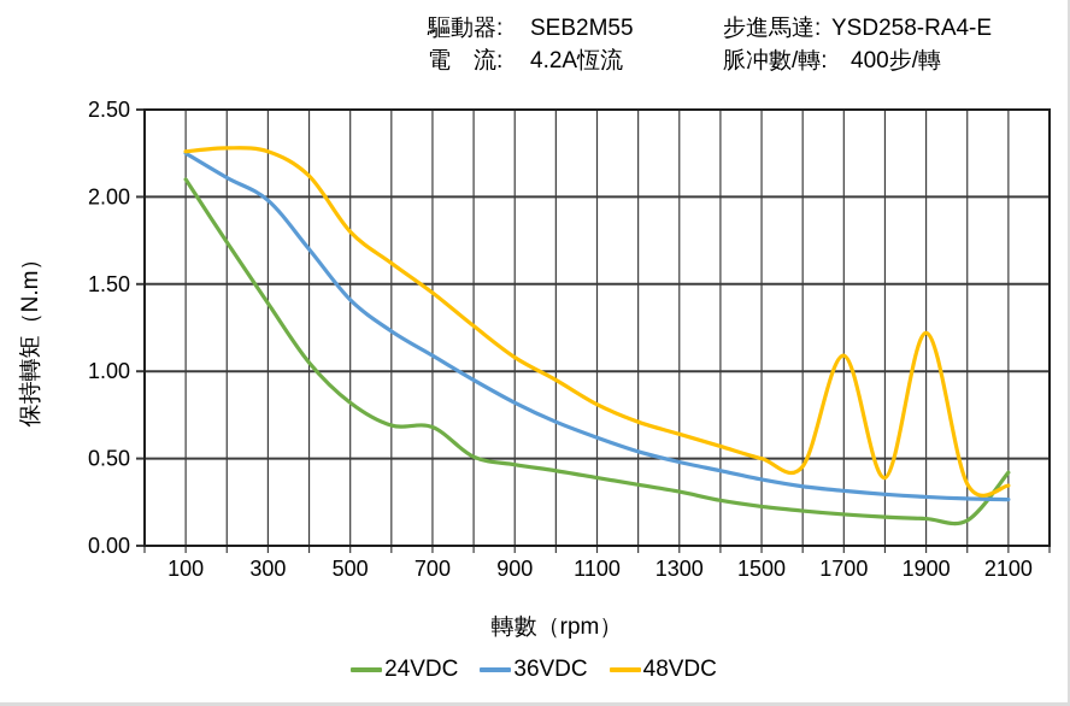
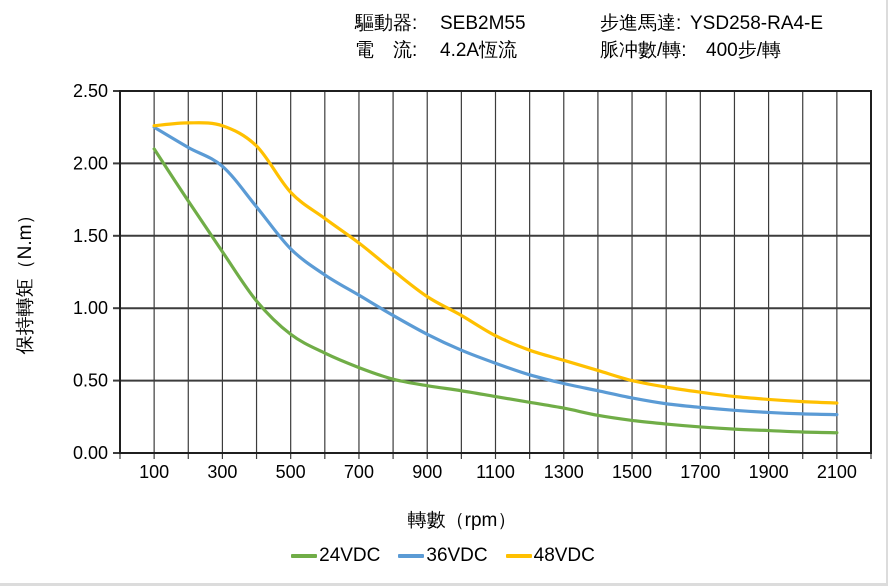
24VDC/700: 0.68 -> 0.59
48VDC/1700: 1.09 -> 0.42
48VDC/1900: 1.22 -> 0.37
24VDC/2100: 0.42 -> 0.14
